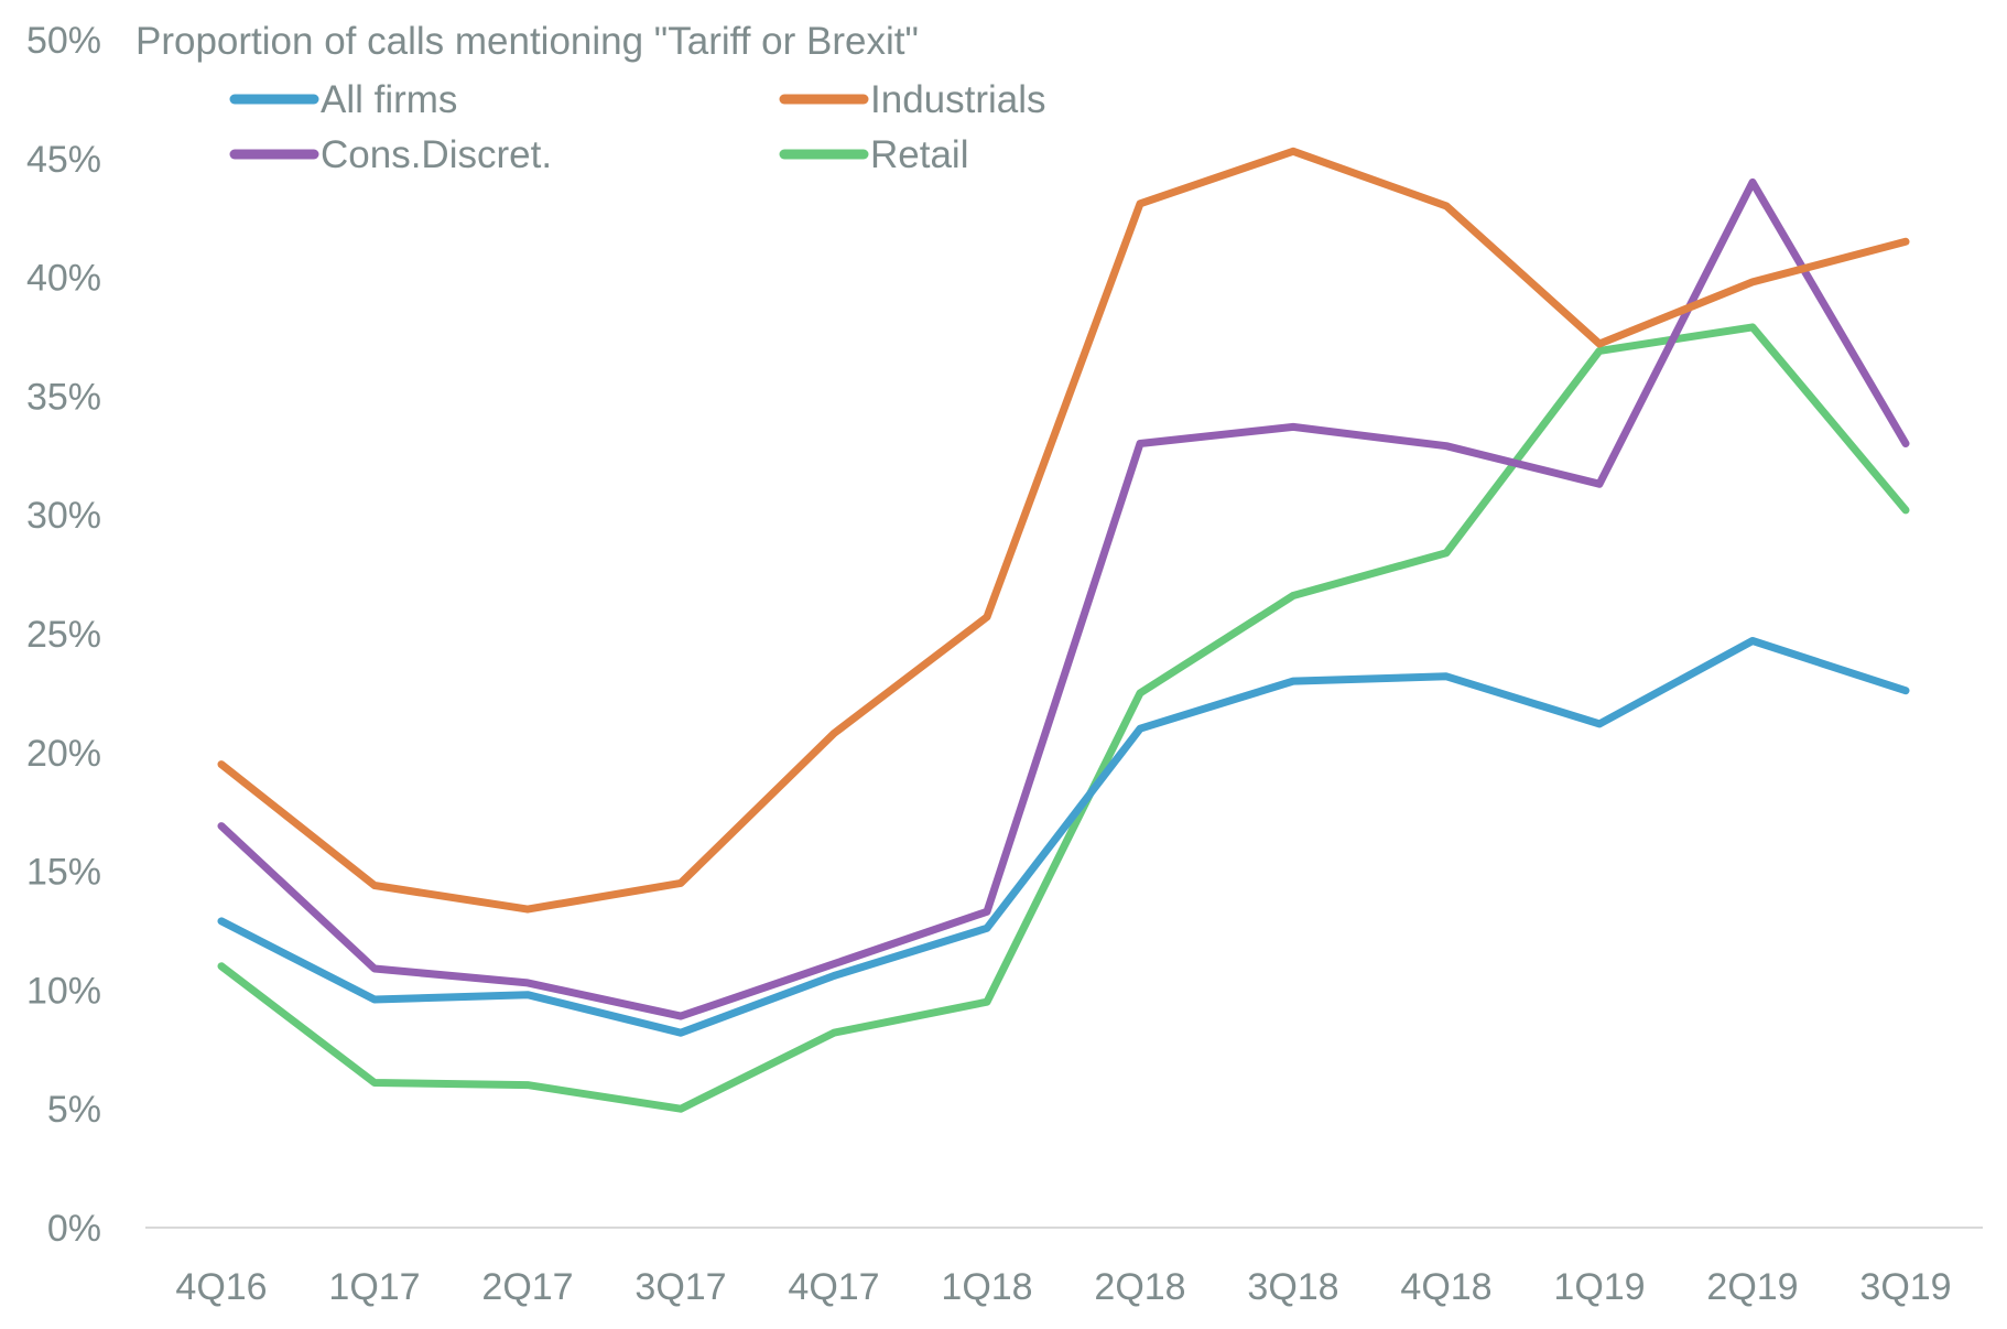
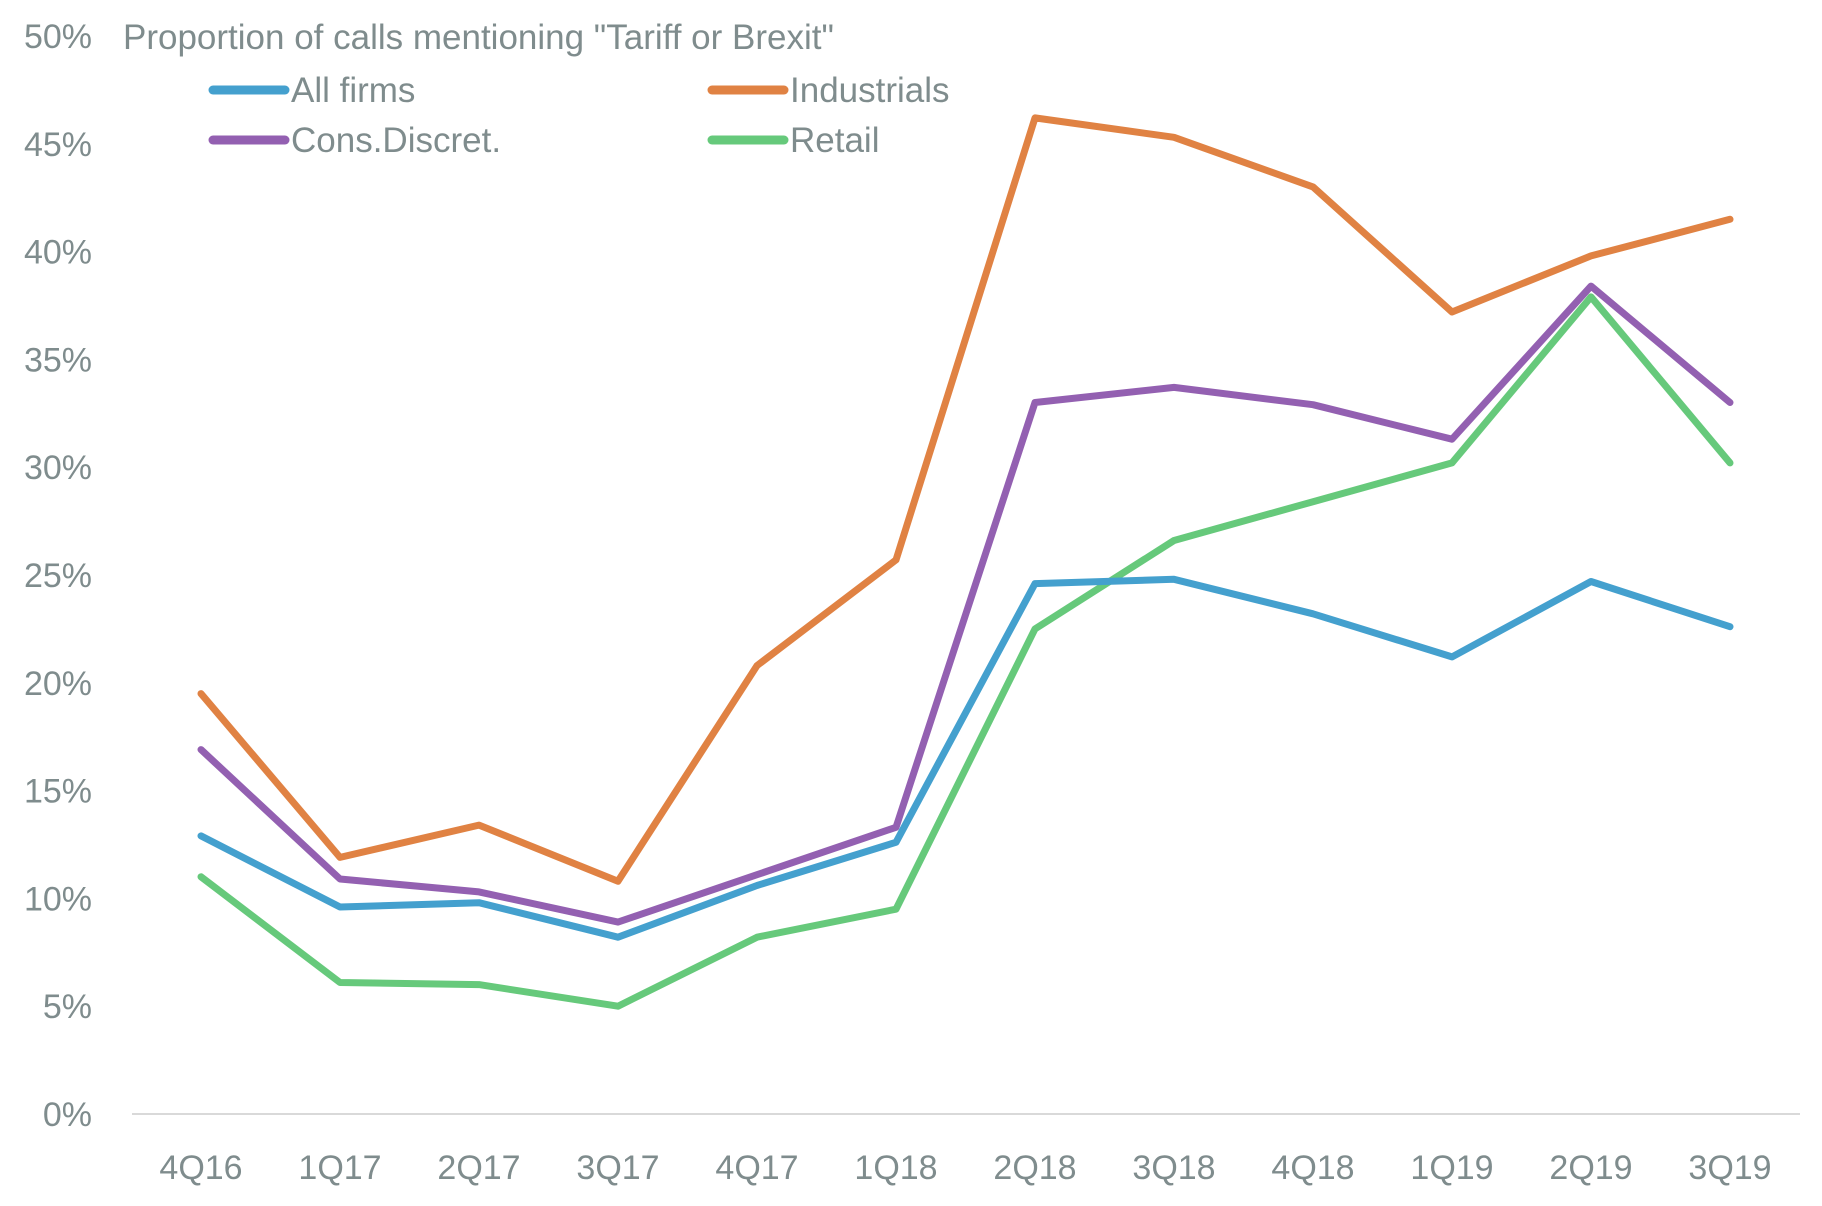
Industrials/1Q17: 14.4% -> 11.9%
Industrials/3Q17: 14.5% -> 10.8%
All firms/2Q18: 21.0% -> 24.6%
Industrials/2Q18: 43.1% -> 46.2%
All firms/3Q18: 23.0% -> 24.8%
Retail/1Q19: 36.9% -> 30.2%
Cons.Discret./2Q19: 44.0% -> 38.4%
